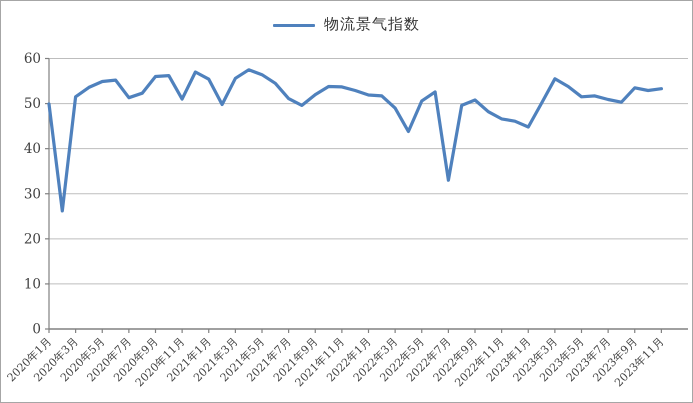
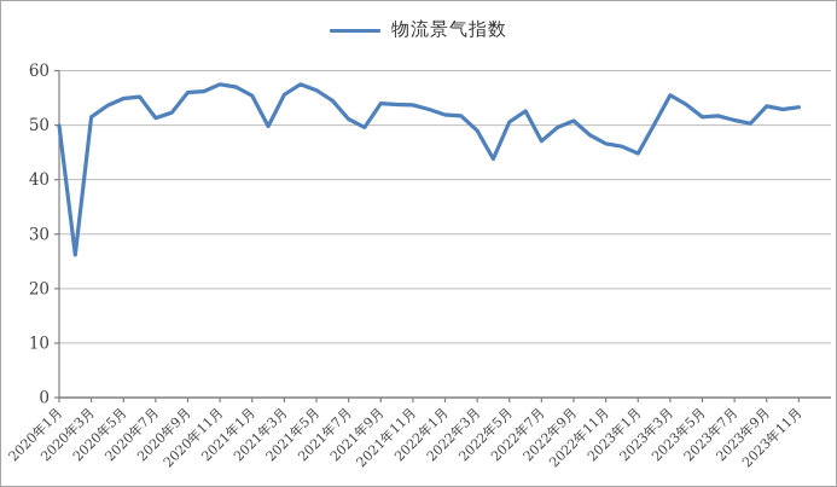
2020年11月: 51 -> 58
2021年9月: 52 -> 54
2022年7月: 33 -> 47
